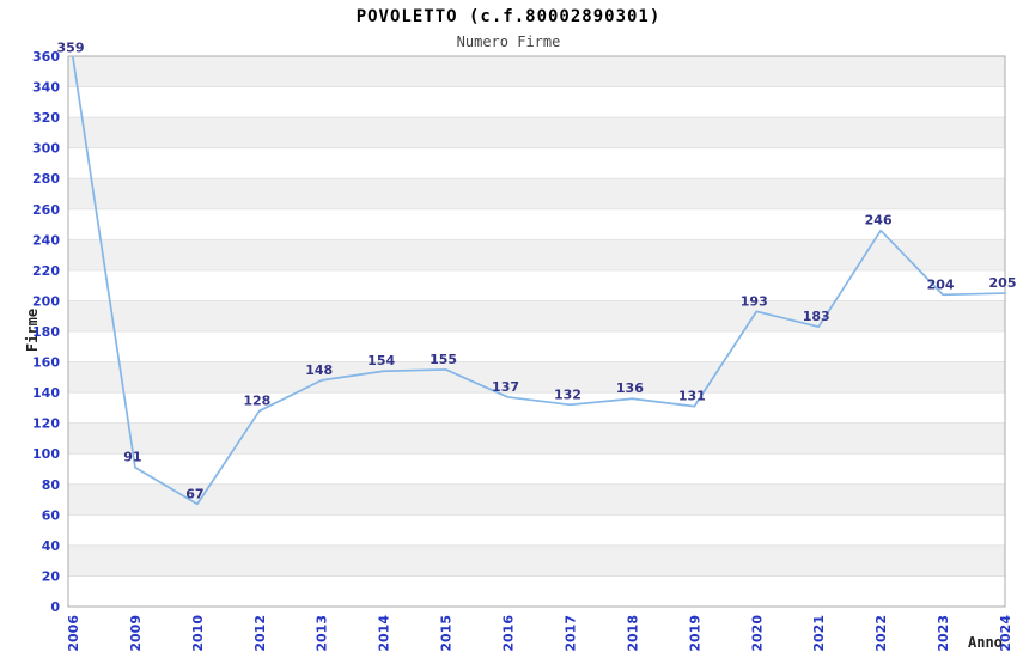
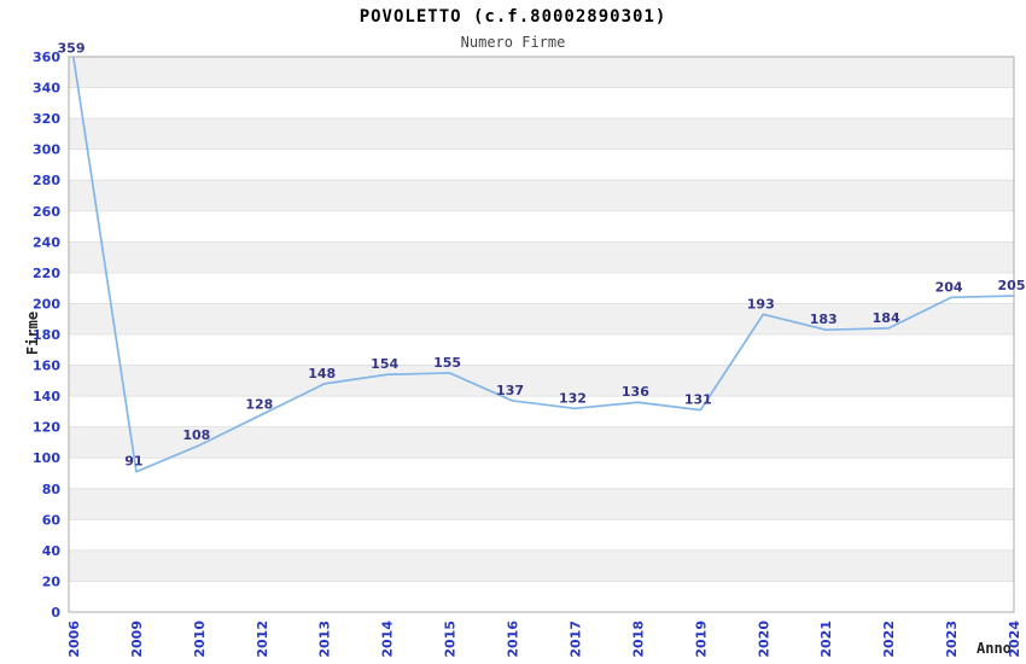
2010: 67 -> 108
2022: 246 -> 184
